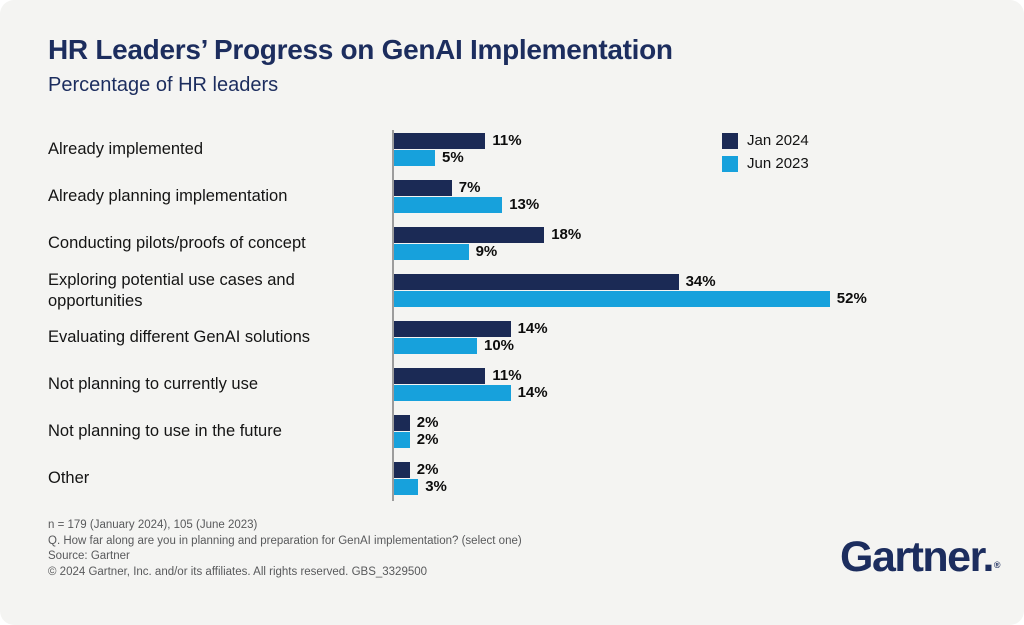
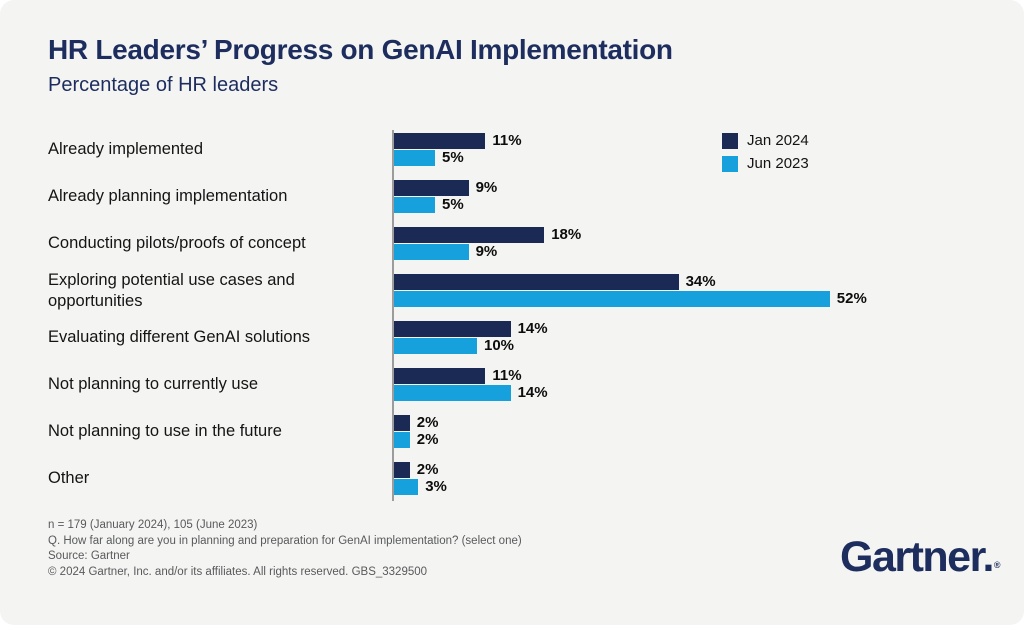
Jan 2024/Already planning implementation: 7% -> 9%
Jun 2023/Already planning implementation: 13% -> 5%
